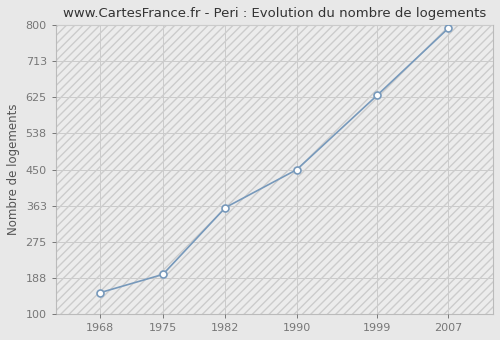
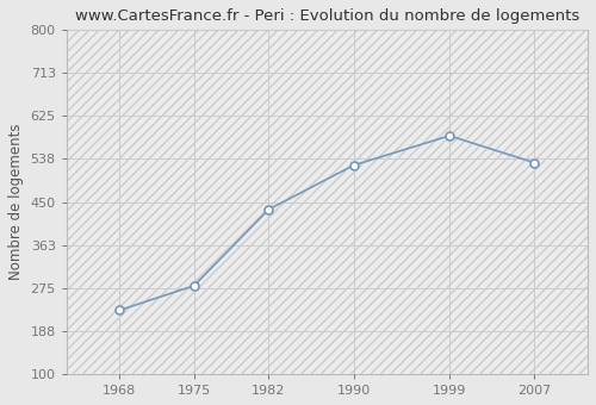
1968: 152 -> 230
1975: 196 -> 280
1982: 358 -> 435
1990: 450 -> 525
1999: 630 -> 585
2007: 793 -> 530
